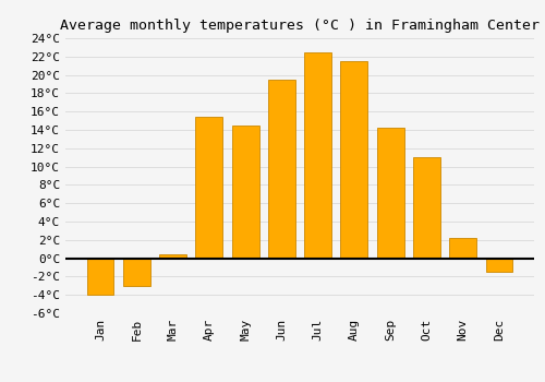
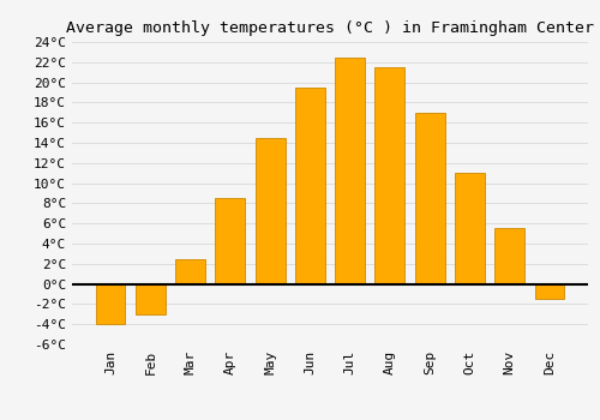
Mar: 0.4°C -> 2.5°C
Apr: 15.4°C -> 8.5°C
Sep: 14.2°C -> 17.0°C
Nov: 2.2°C -> 5.5°C
